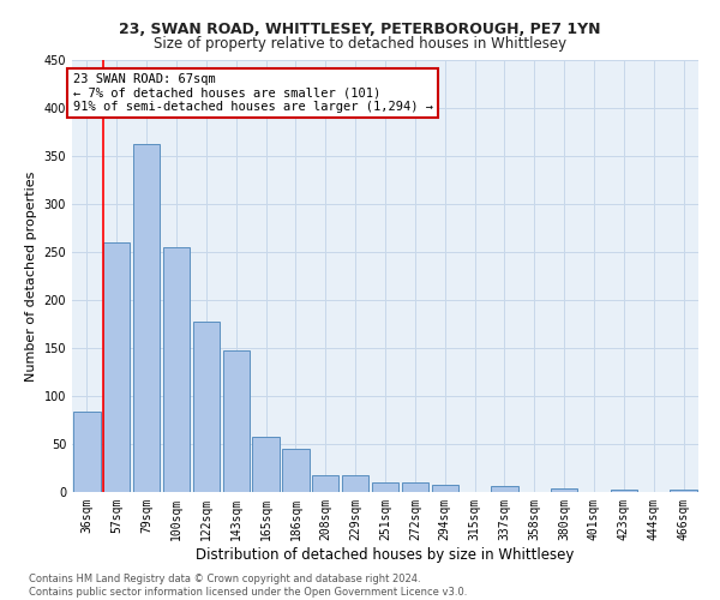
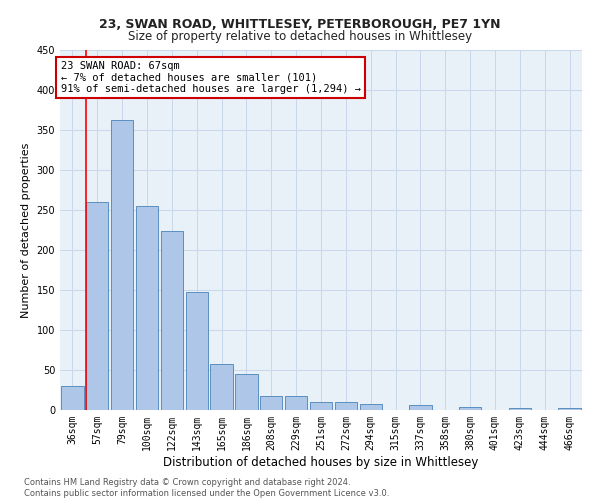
36sqm: 84 -> 30
122sqm: 178 -> 224
